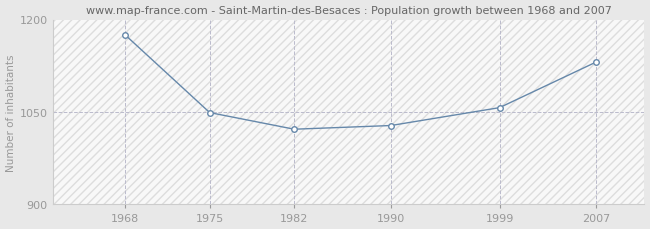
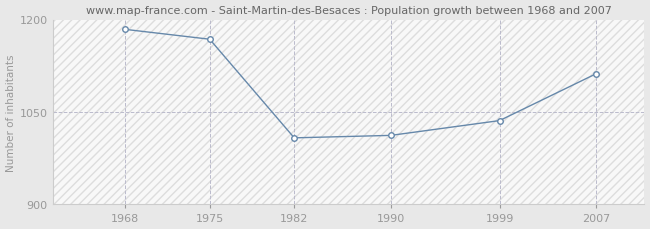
1968: 1175 -> 1184
1975: 1049 -> 1168
1982: 1022 -> 1008
1990: 1028 -> 1012
1999: 1057 -> 1036
2007: 1131 -> 1112
